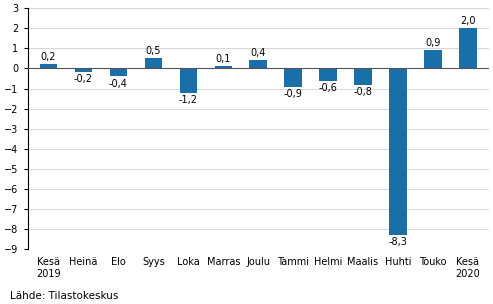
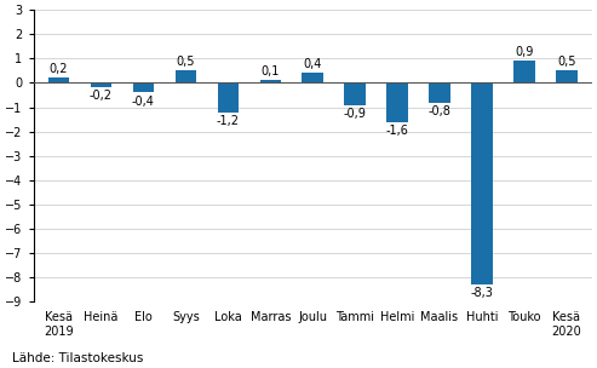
Helmi: -0,6 -> -1,6
Kesä 2020: 2,0 -> 0,5
